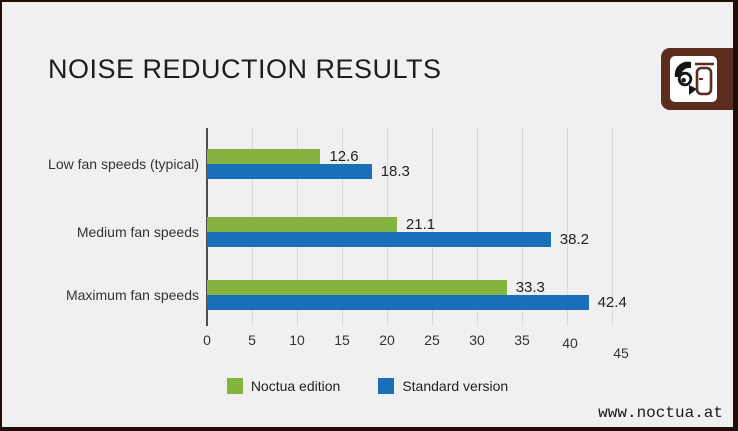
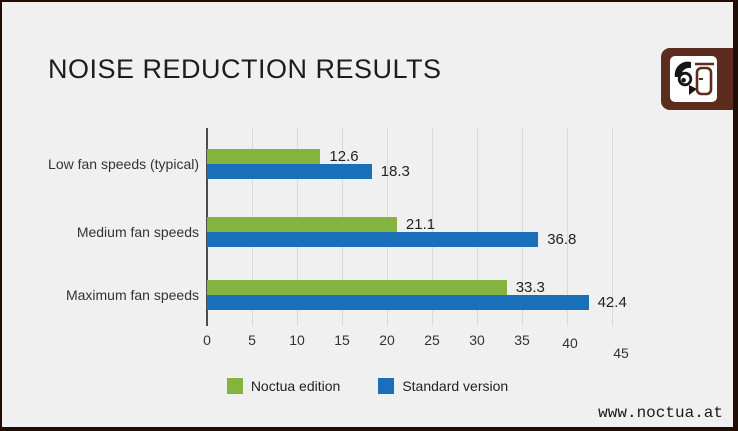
Standard version/Medium fan speeds: 38.2 -> 36.8
